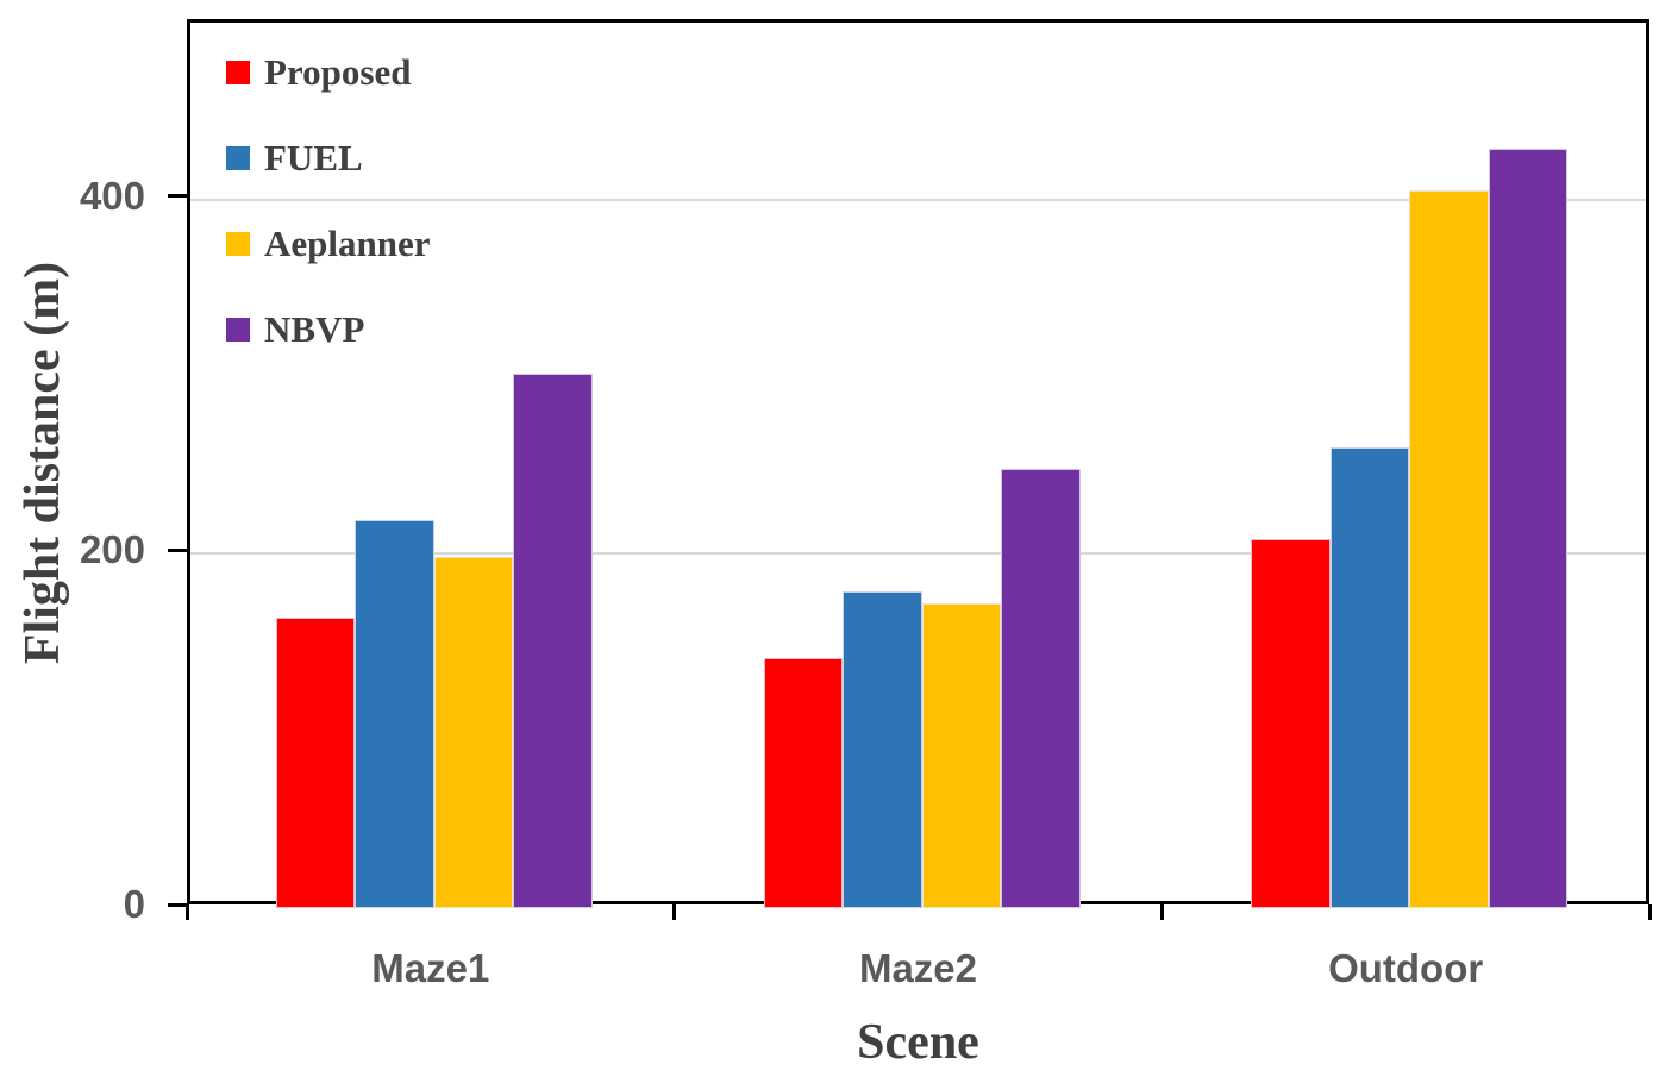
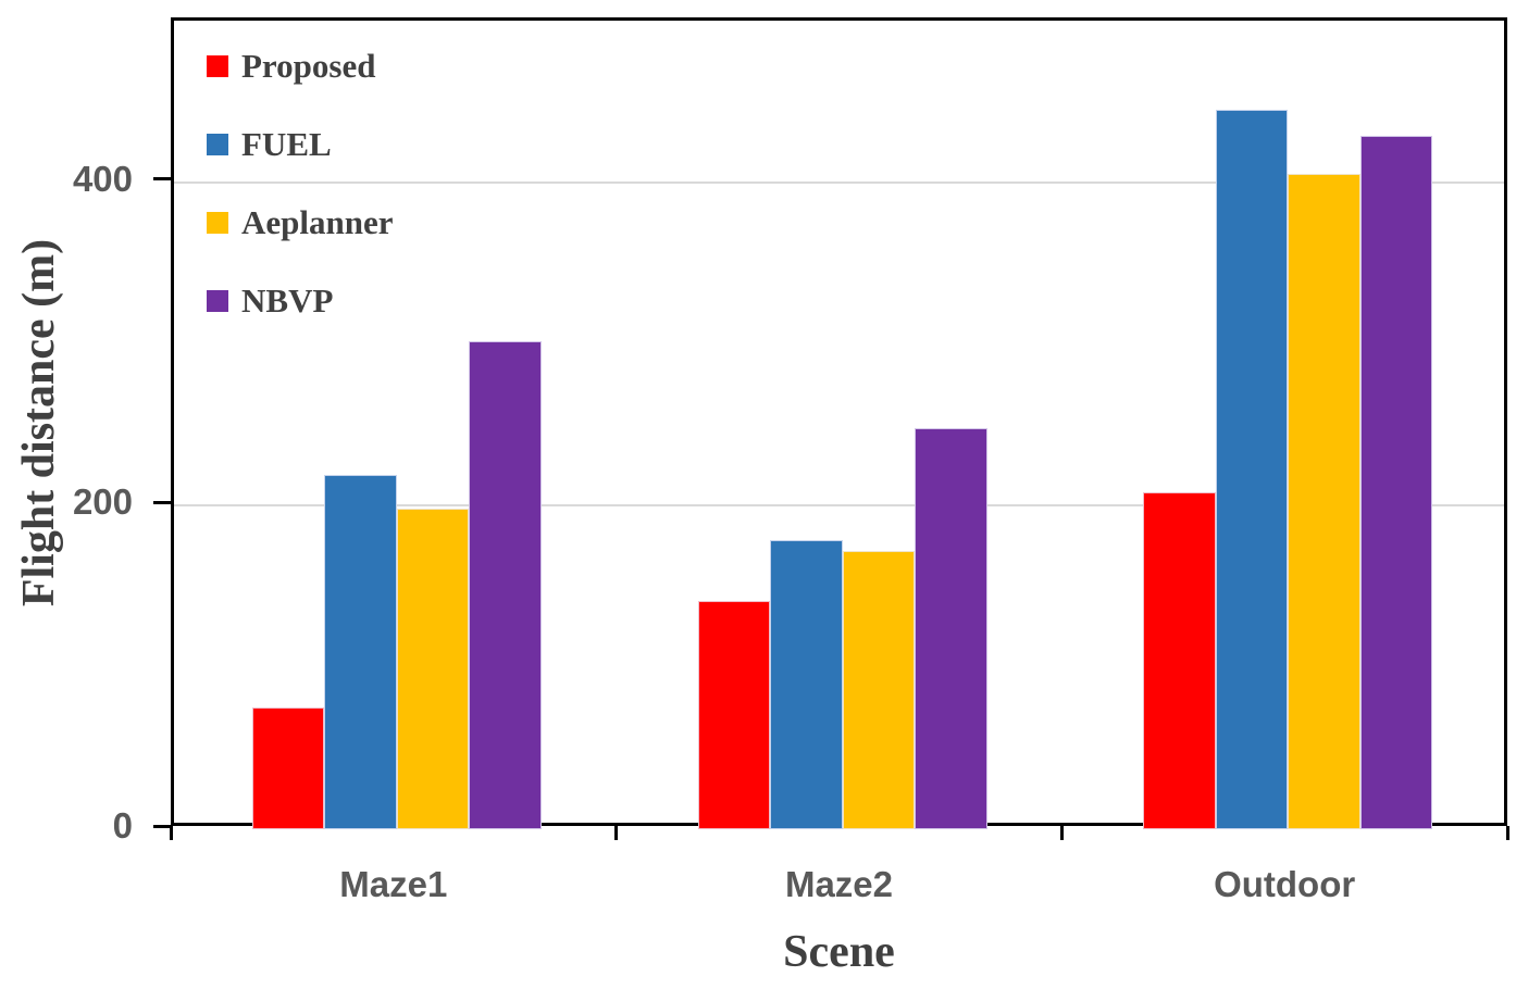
Proposed/Maze1: 164 -> 75
FUEL/Outdoor: 260 -> 445
